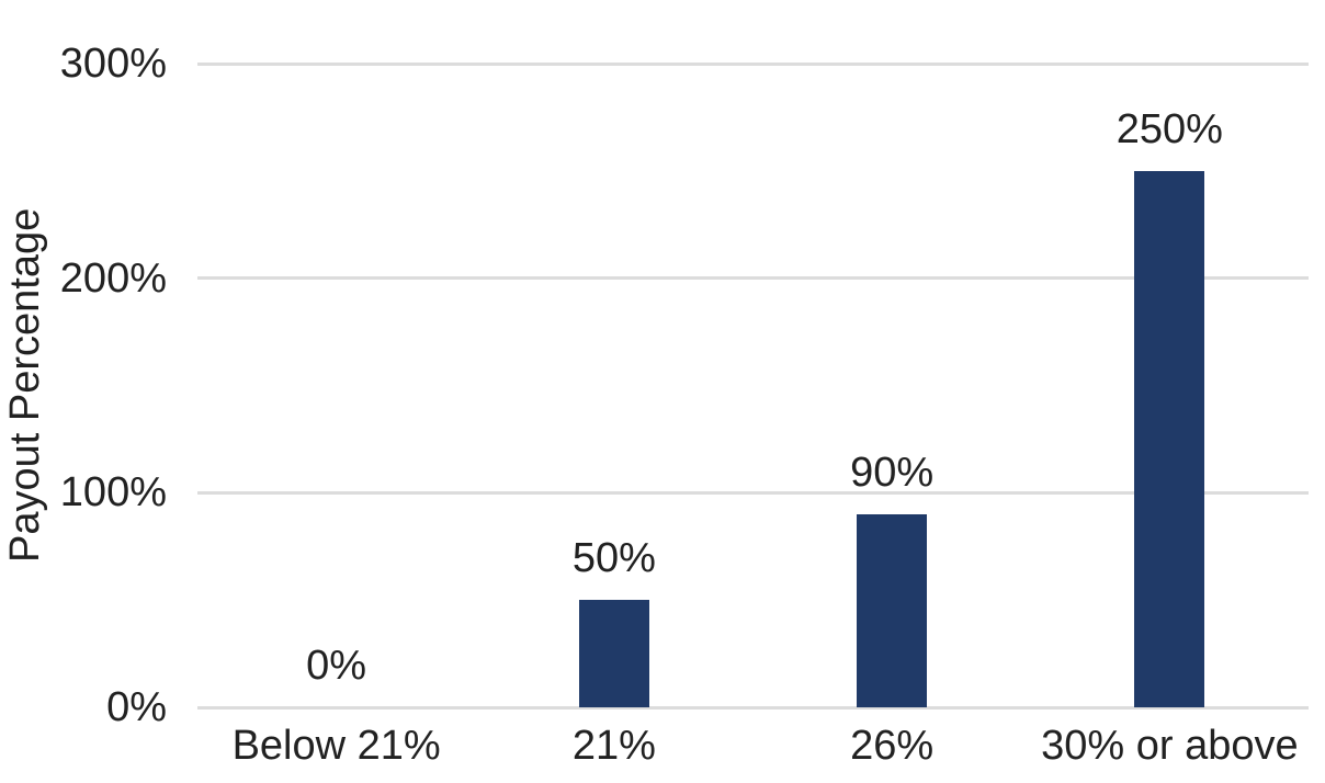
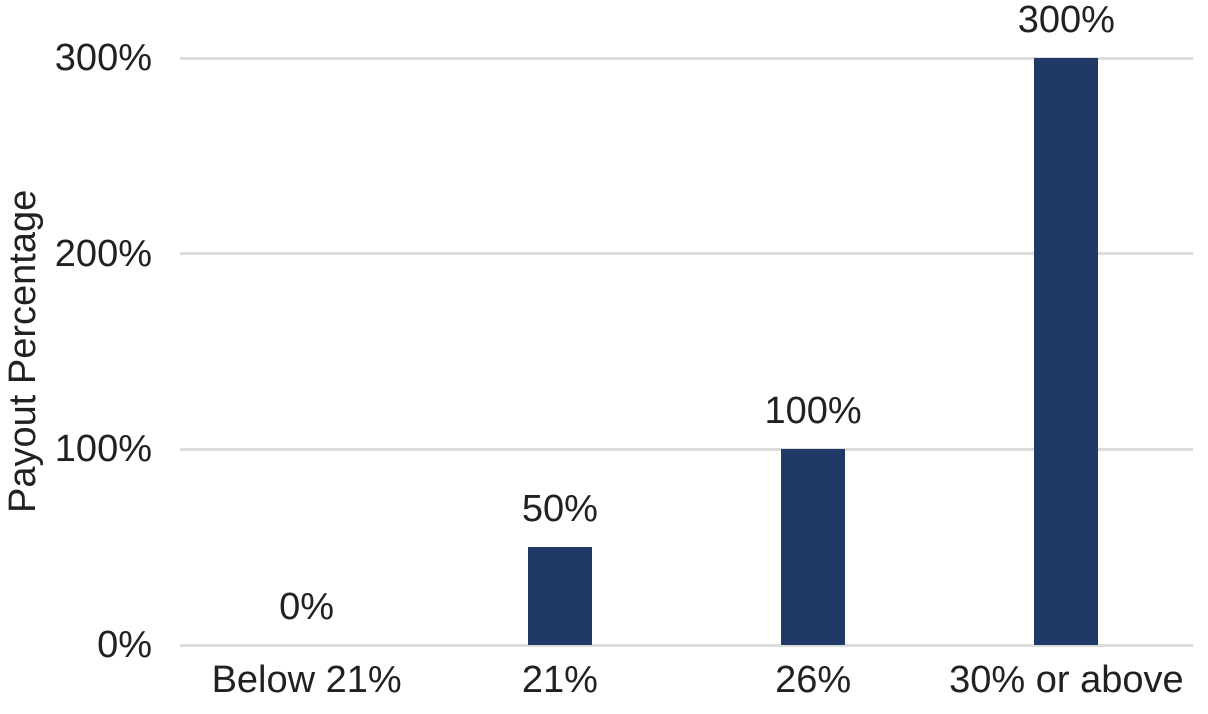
26%: 90% -> 100%
30% or above: 250% -> 300%
